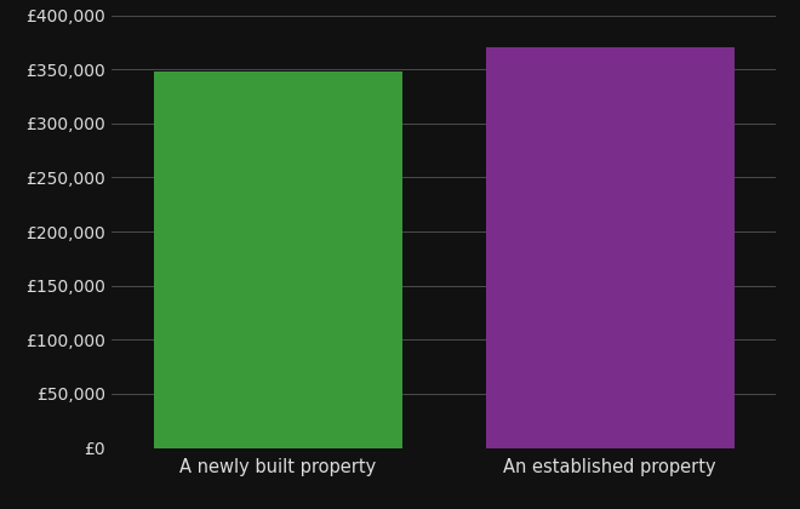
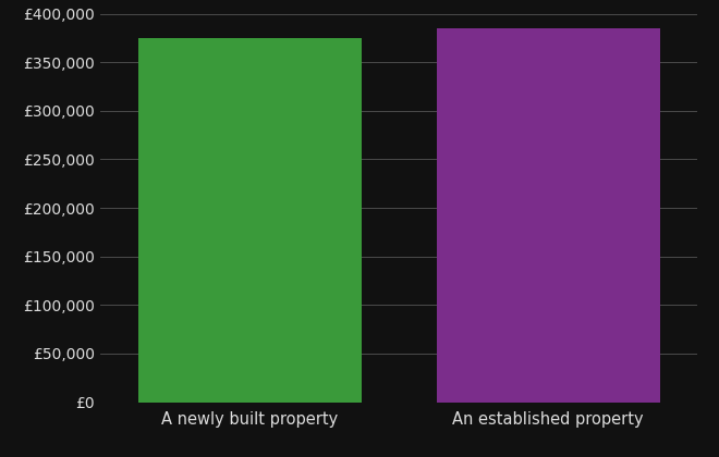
A newly built property: £348,000 -> £375,000
An established property: £370,000 -> £385,000
